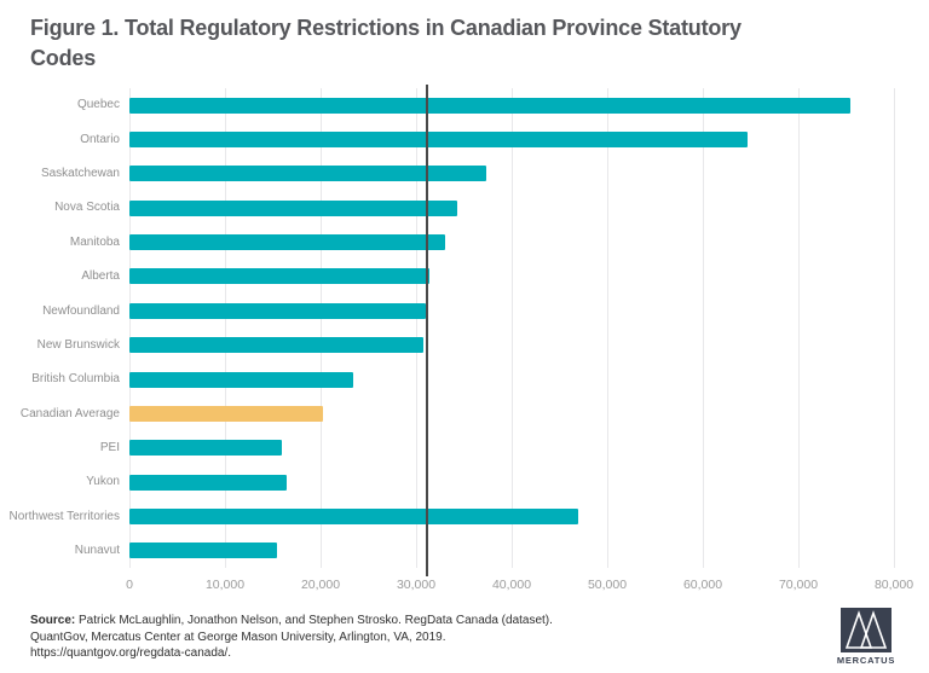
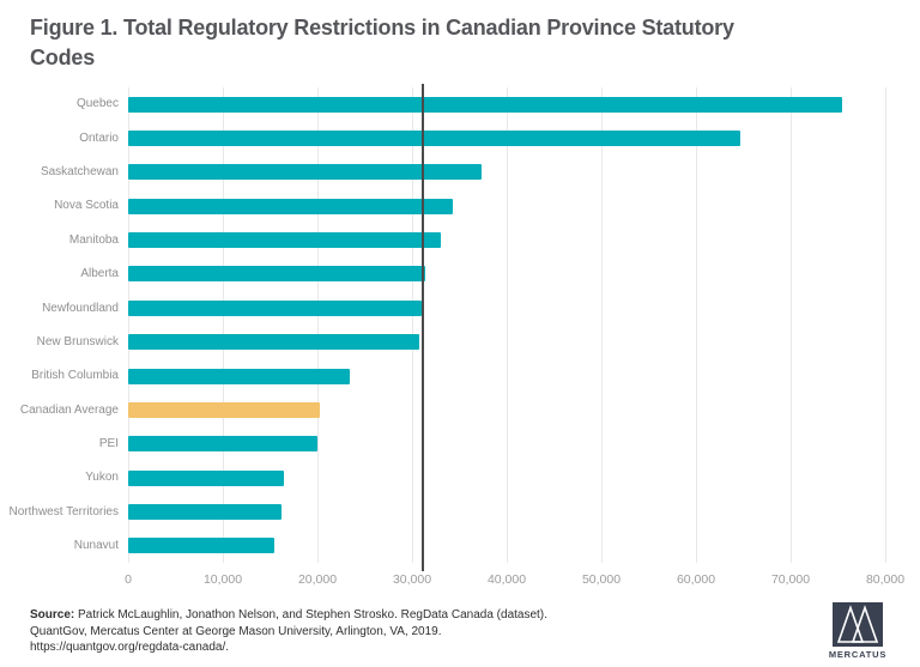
PEI: 16000 -> 20000
Northwest Territories: 47000 -> 16000
